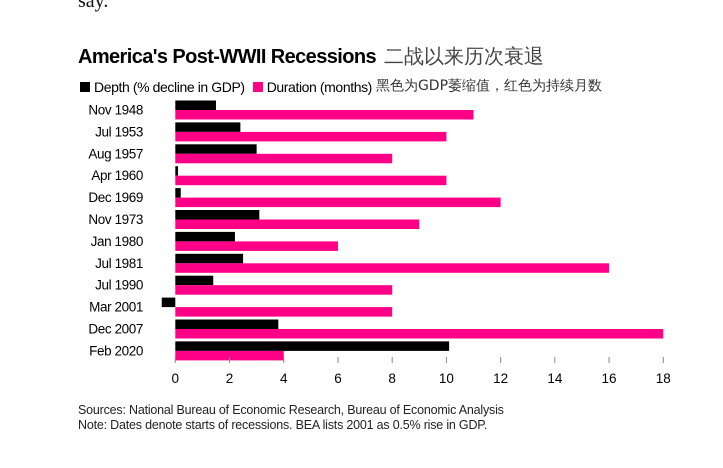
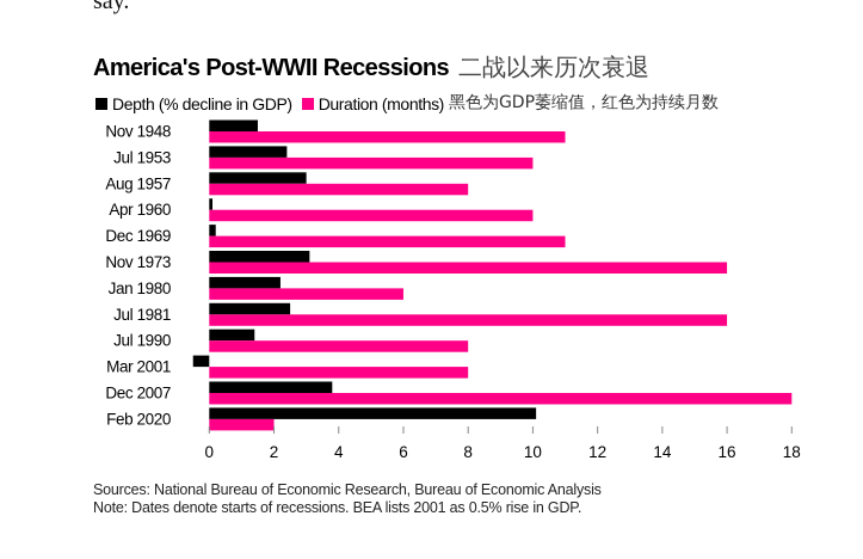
Duration (months)/Dec 1969: 12 -> 11
Duration (months)/Nov 1973: 9 -> 16
Duration (months)/Feb 2020: 4 -> 2
